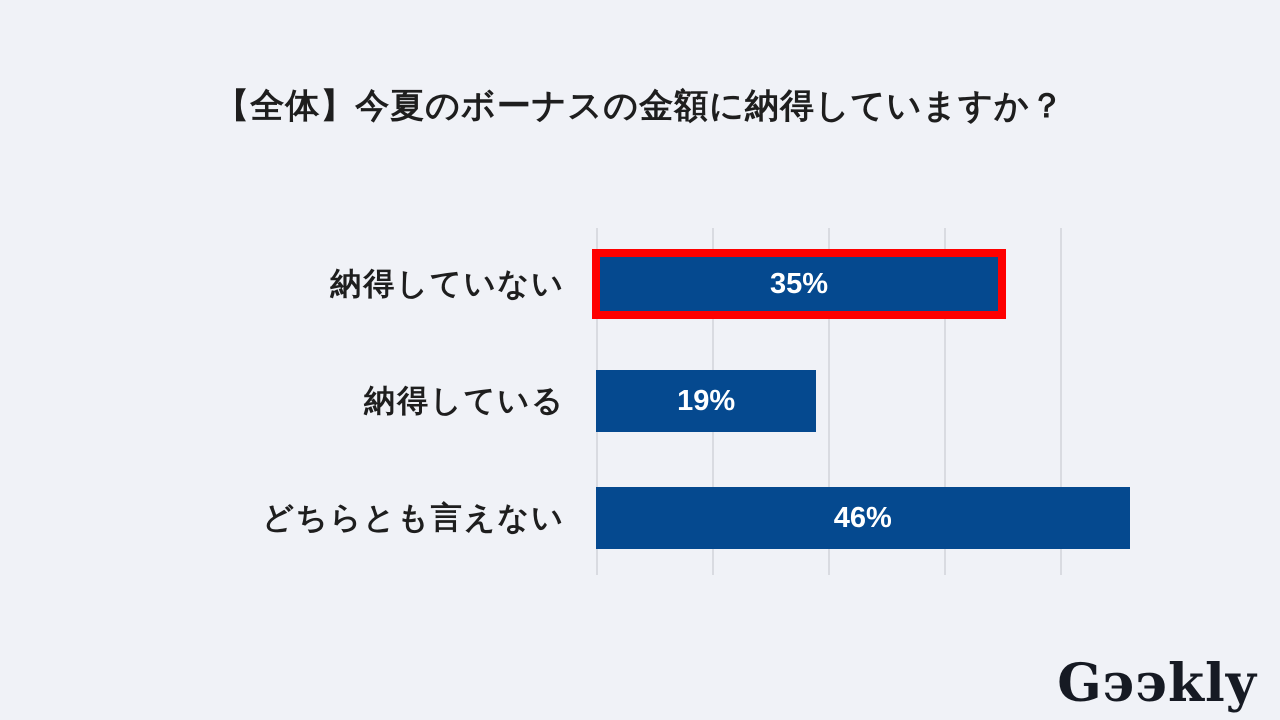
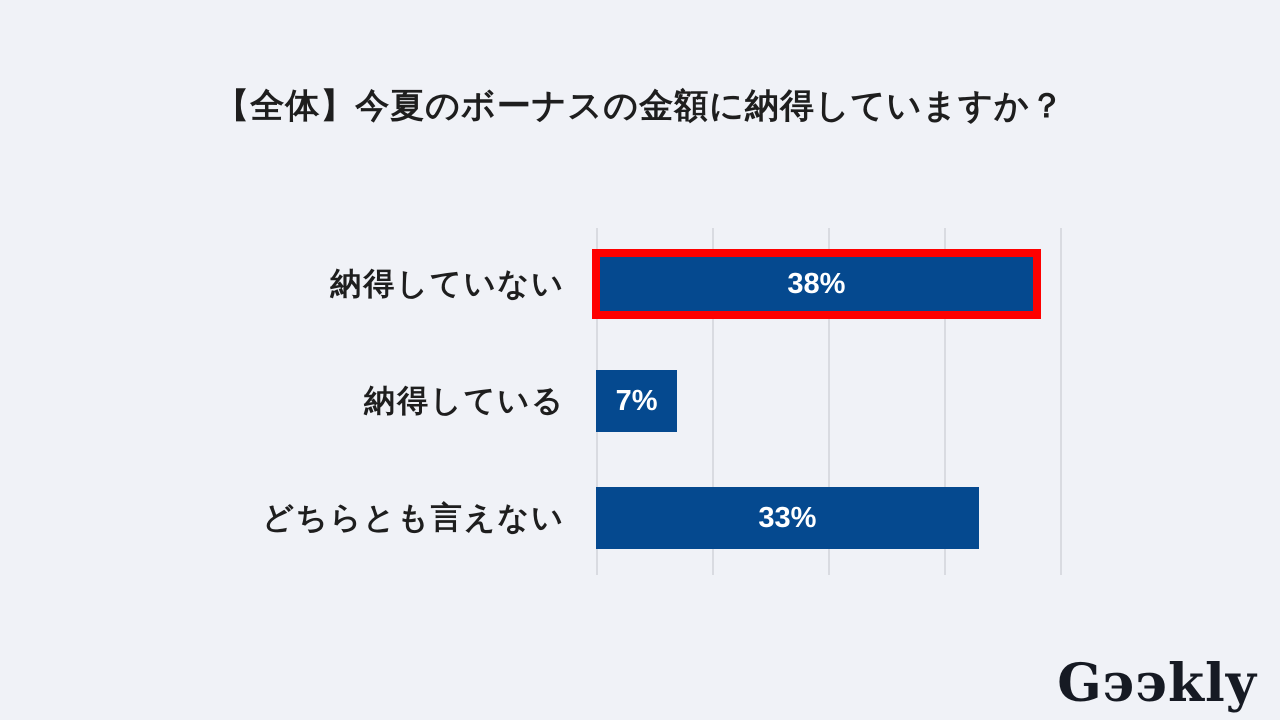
納得していない: 35% -> 38%
納得している: 19% -> 7%
どちらとも言えない: 46% -> 33%
